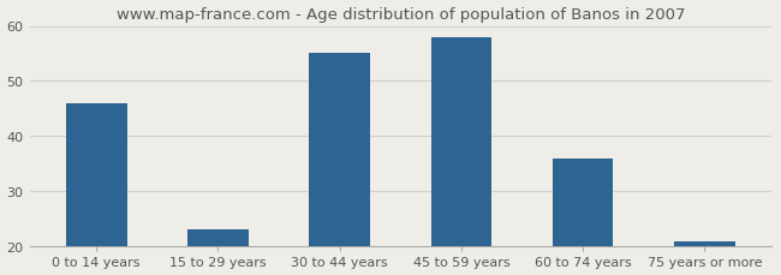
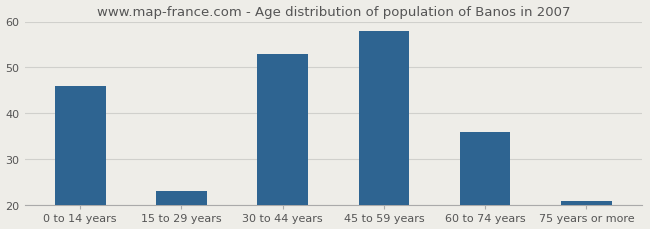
30 to 44 years: 55 -> 53
